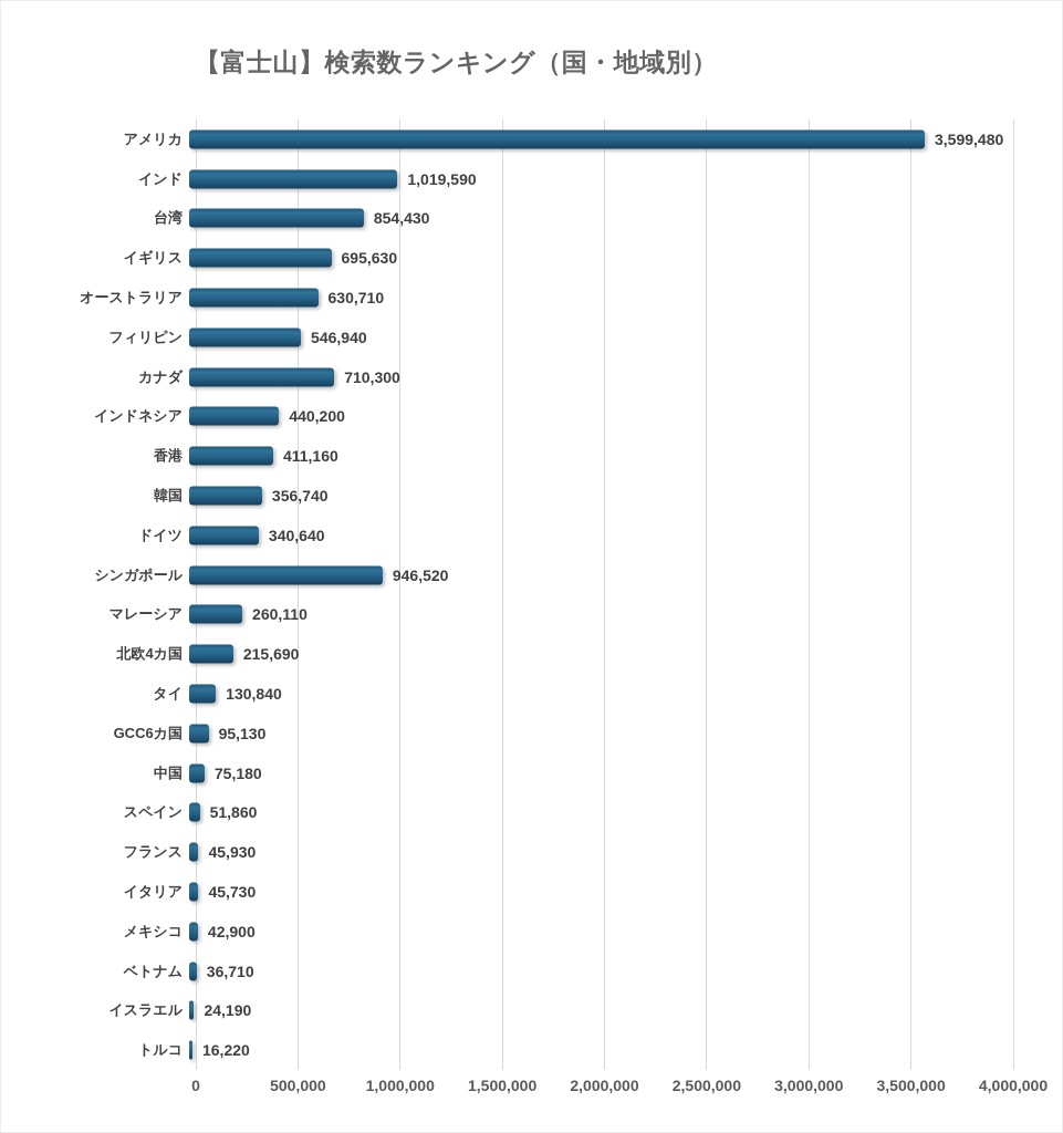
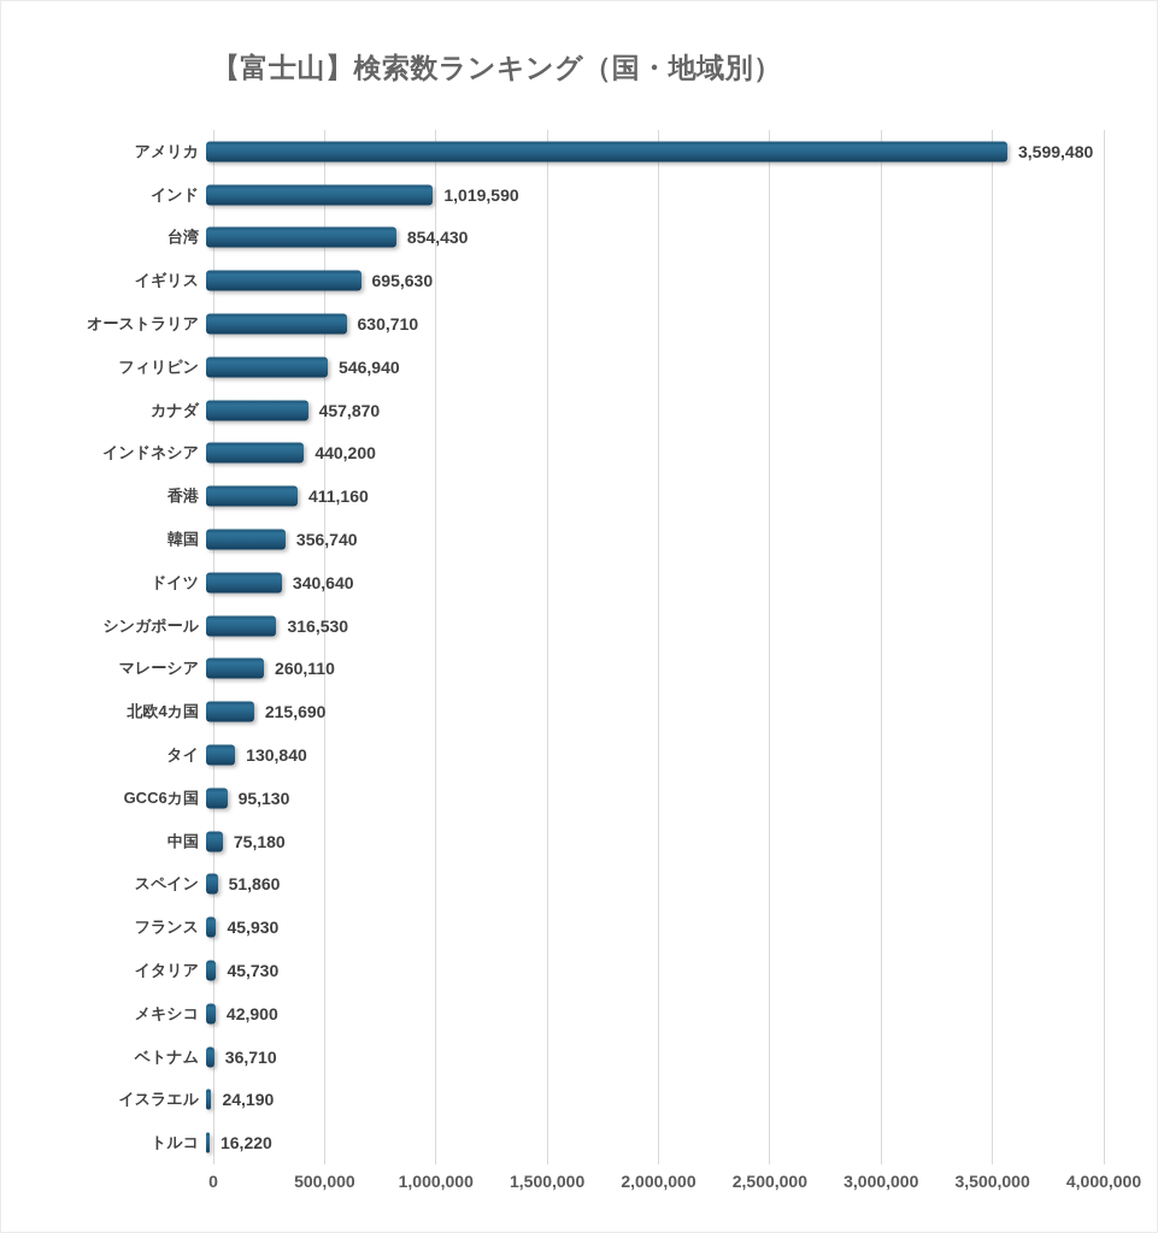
カナダ: 710,300 -> 457,870
シンガポール: 946,520 -> 316,530
